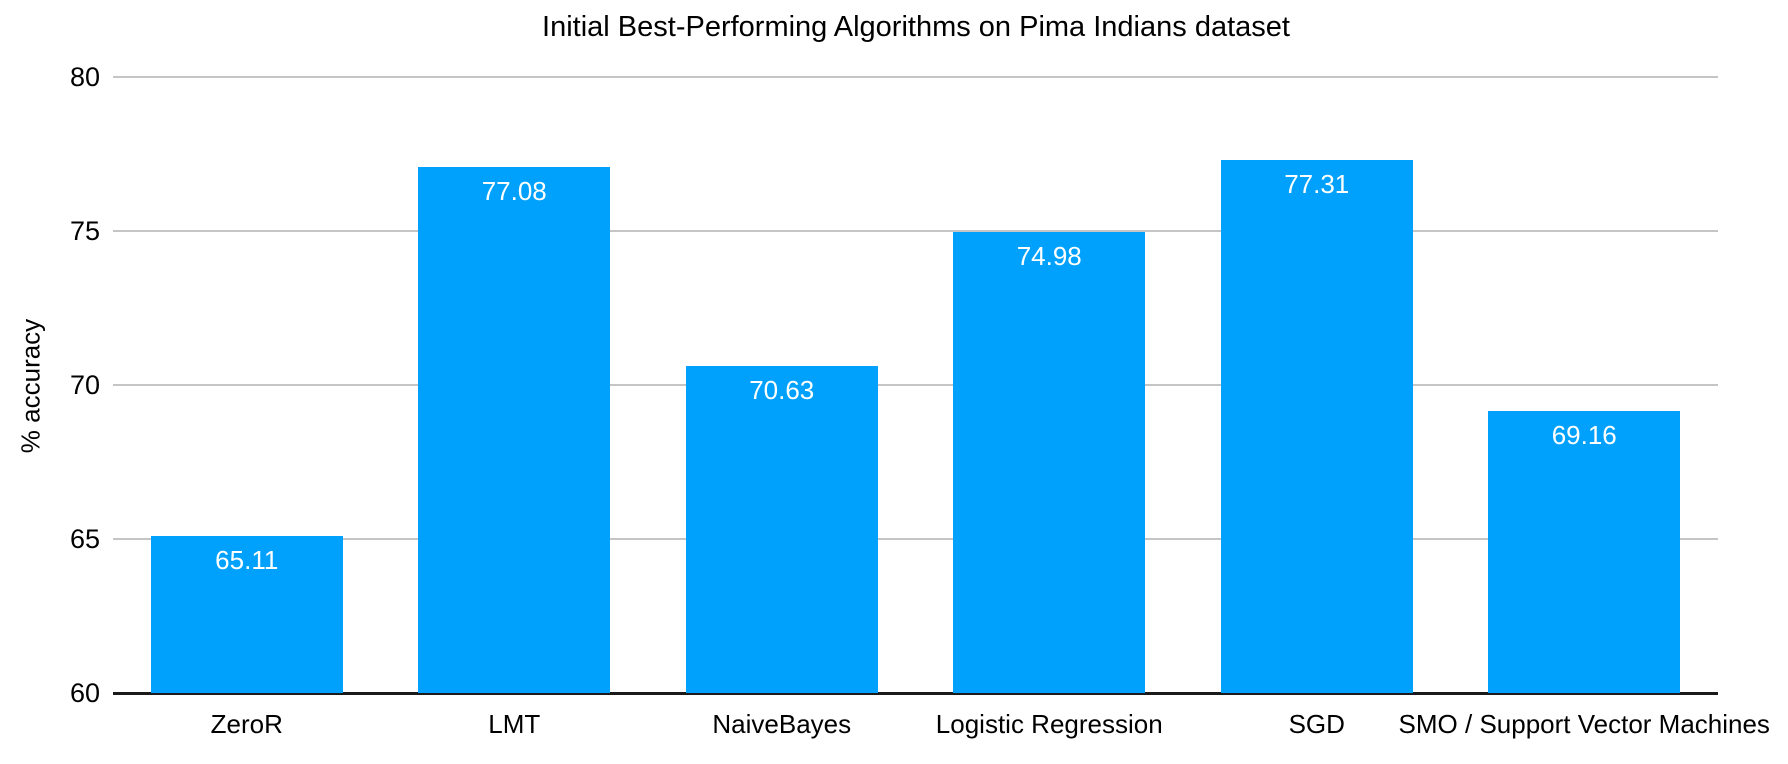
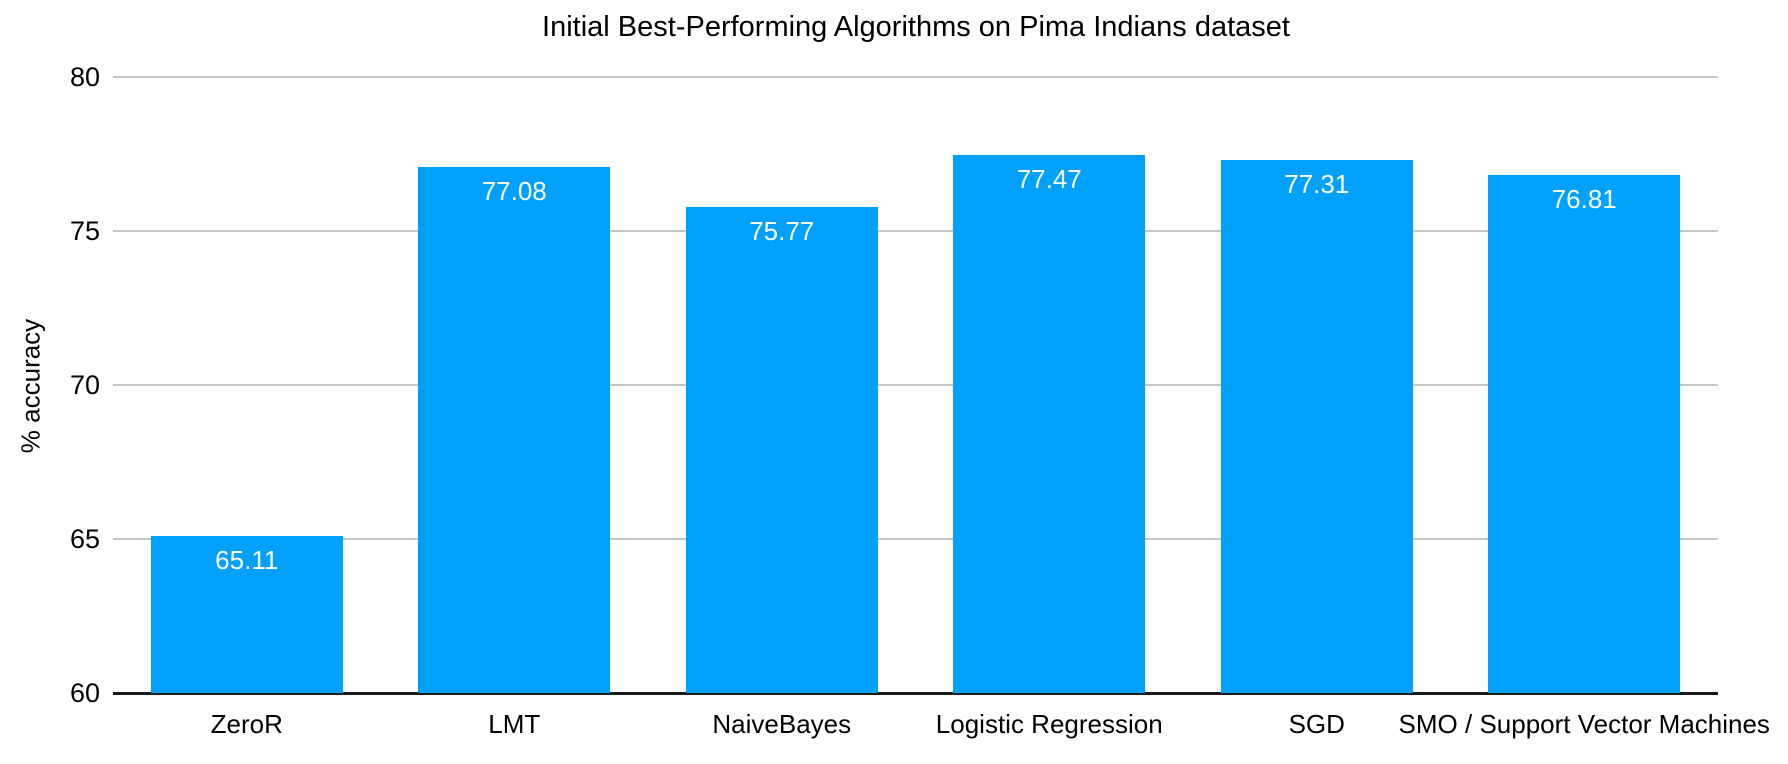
NaiveBayes: 70.63 -> 75.77
Logistic Regression: 74.98 -> 77.47
SMO / Support Vector Machines: 69.16 -> 76.81
